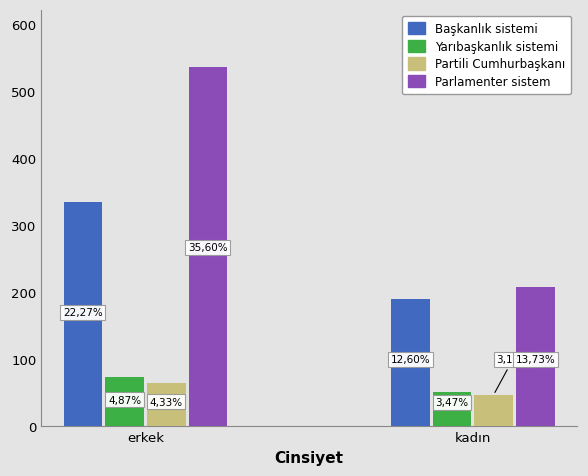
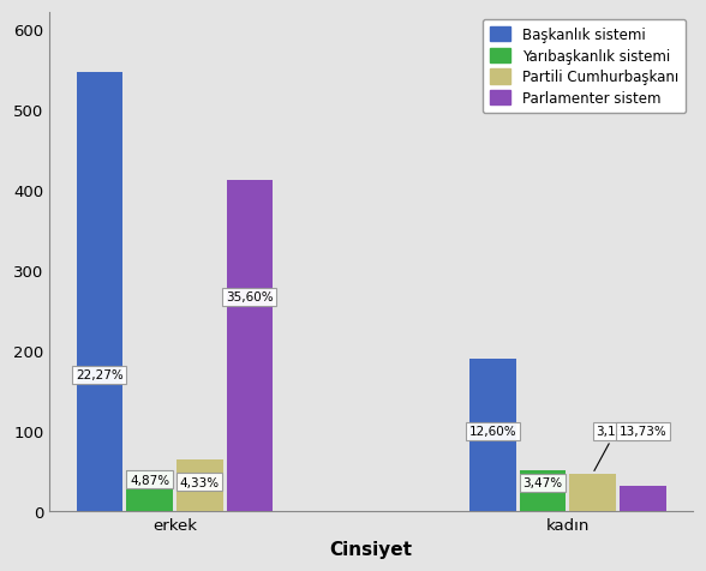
Başkanlık sistemi/erkek: 335 -> 546
Yarıbaşkanlık sistemi/erkek: 73 -> 52
Parlamenter sistem/erkek: 535 -> 412
Parlamenter sistem/kadın: 207 -> 32
